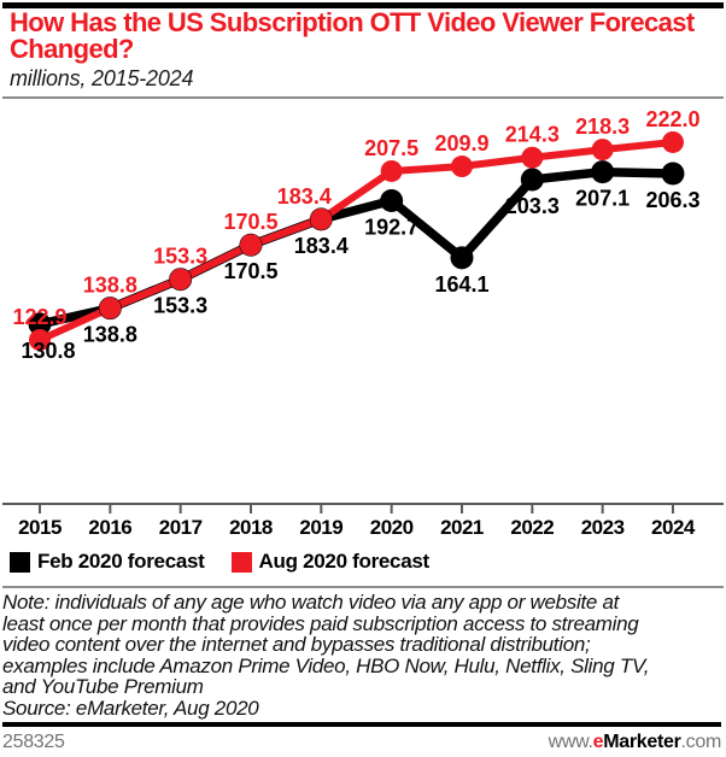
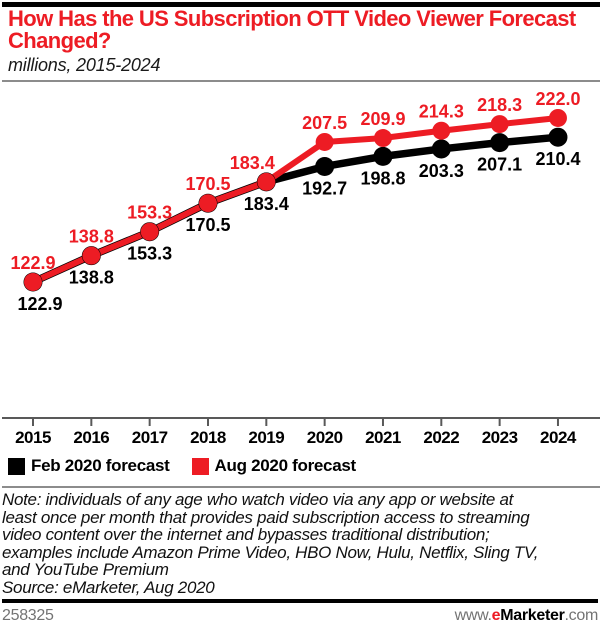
Feb 2020 forecast/2015: 130.8 -> 122.9
Feb 2020 forecast/2021: 164.1 -> 198.8
Feb 2020 forecast/2024: 206.3 -> 210.4
